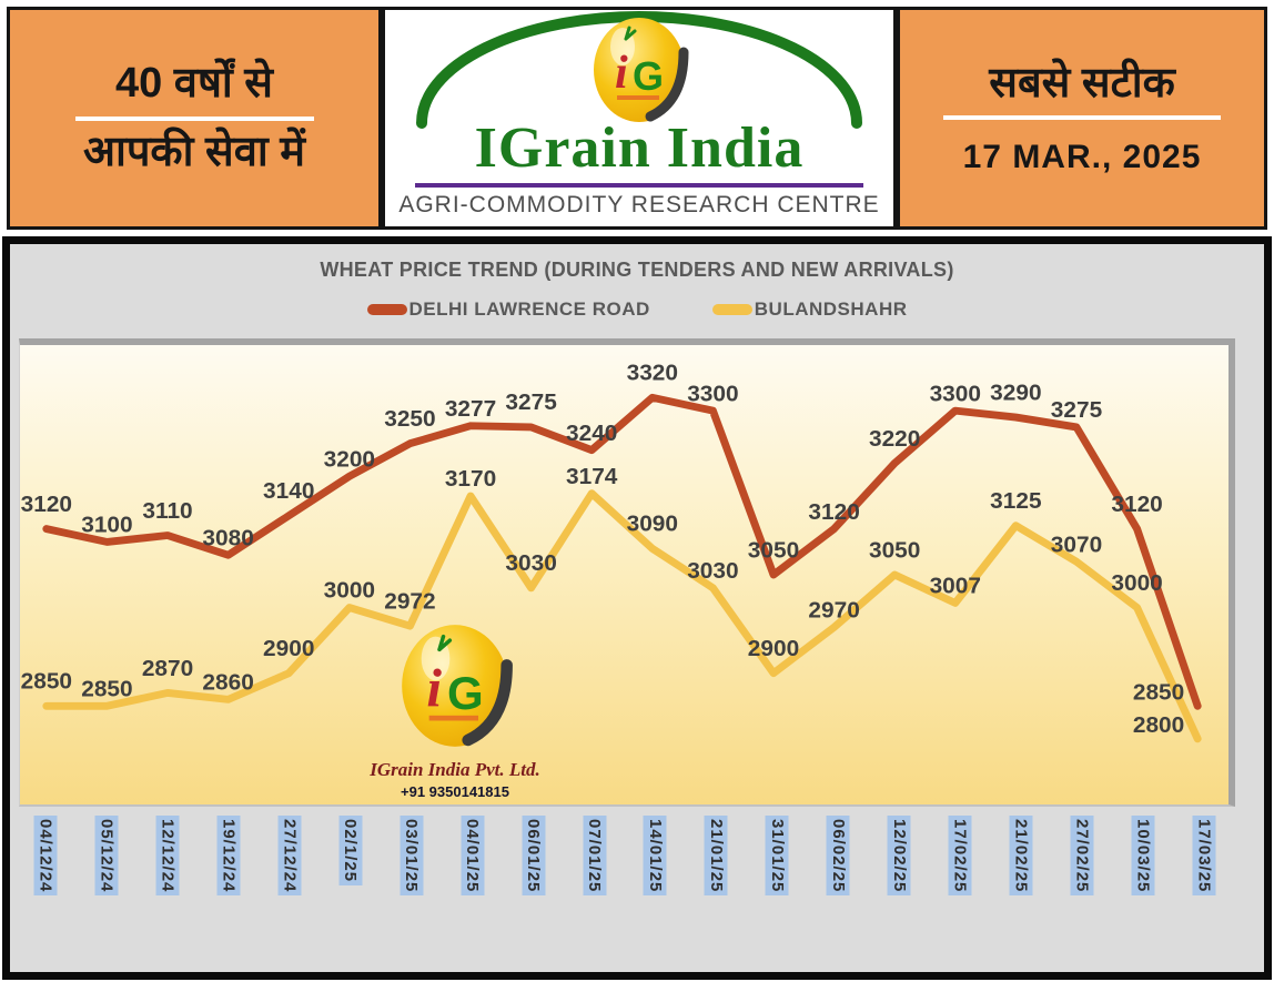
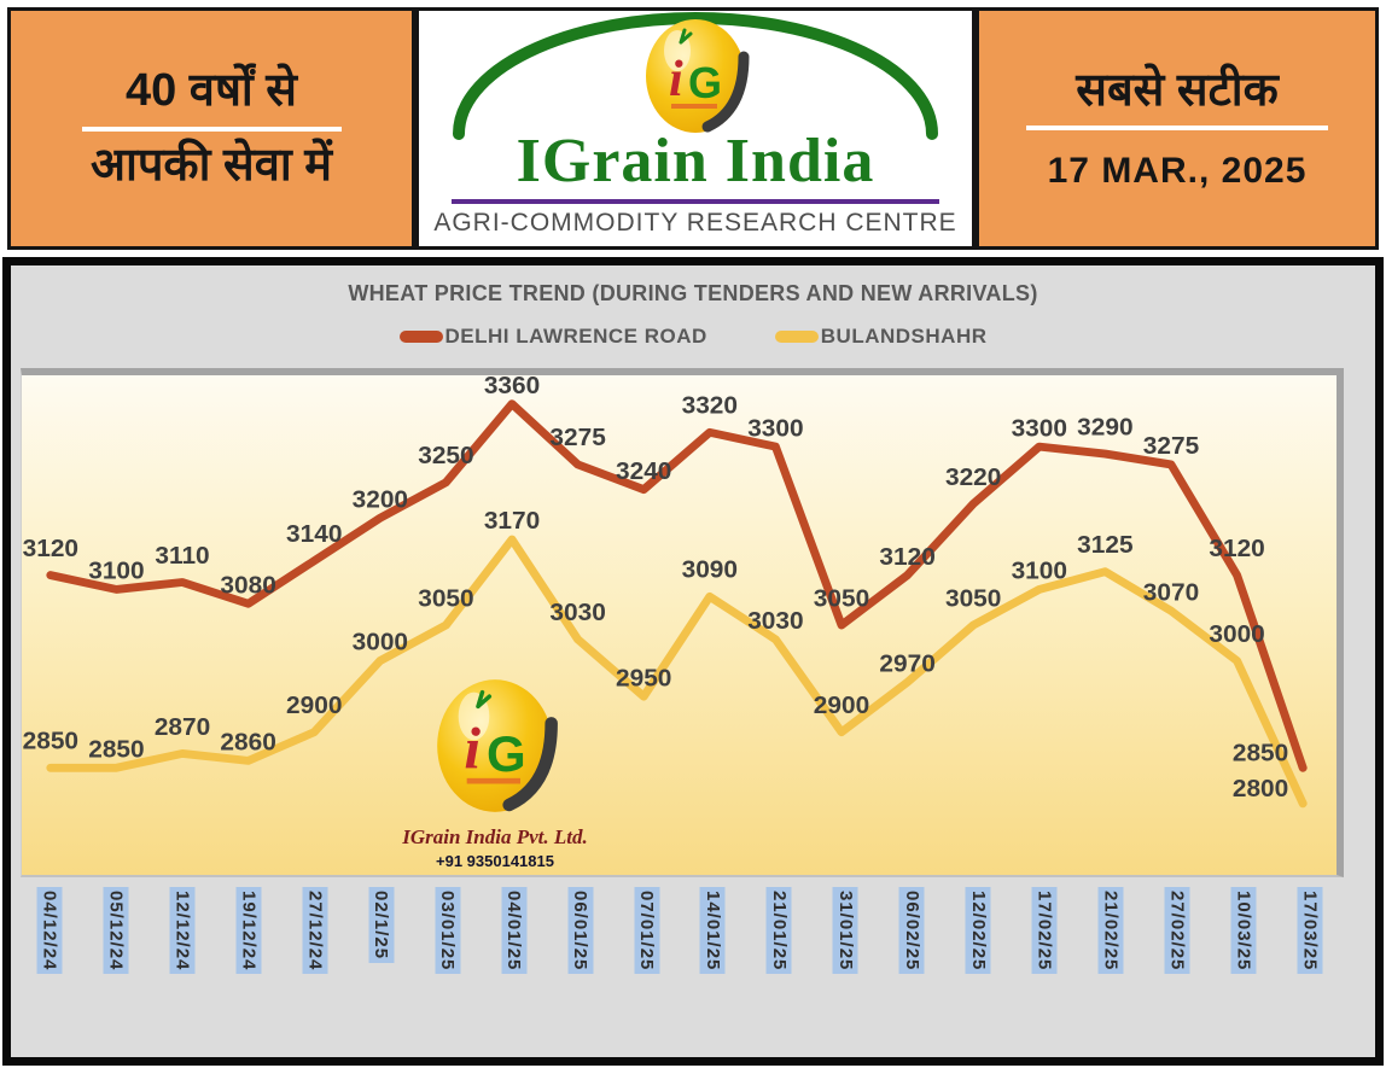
BULANDSHAHR/03/01/25: 2972 -> 3050
DELHI LAWRENCE ROAD/04/01/25: 3277 -> 3360
BULANDSHAHR/07/01/25: 3174 -> 2950
BULANDSHAHR/17/02/25: 3007 -> 3100
